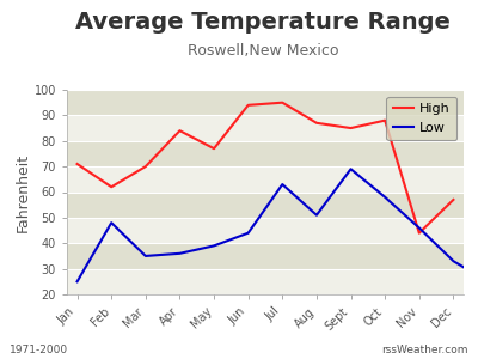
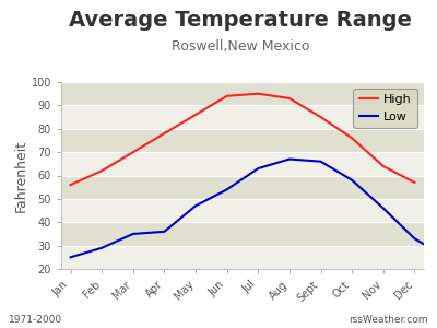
High/Jan: 71 -> 56
Low/Feb: 48 -> 29
High/Apr: 84 -> 78
High/May: 77 -> 86
Low/May: 39 -> 47
Low/Jun: 44 -> 54
High/Aug: 87 -> 93
Low/Aug: 51 -> 67
Low/Sept: 69 -> 66
High/Oct: 88 -> 76
High/Nov: 44 -> 64
